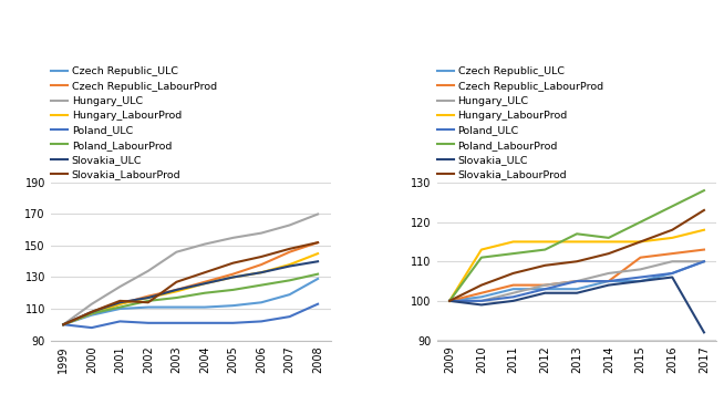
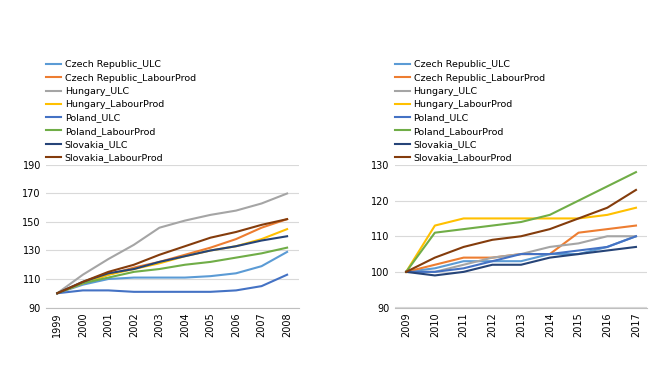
Poland_ULC/2000: 98 -> 102
Slovakia_LabourProd/2002: 114 -> 120
Poland_LabourProd/2013: 117 -> 114
Slovakia_ULC/2017: 92 -> 107
